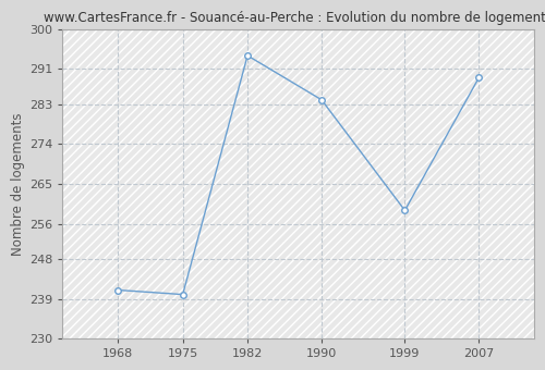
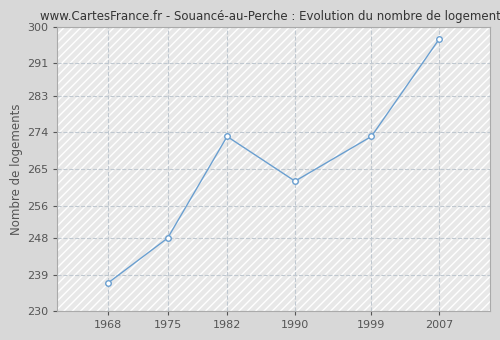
1968: 241 -> 237
1975: 240 -> 248
1982: 294 -> 273
1990: 284 -> 262
1999: 259 -> 273
2007: 289 -> 297
